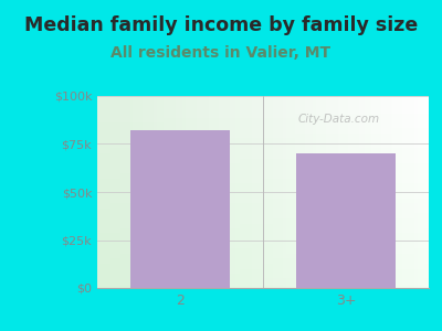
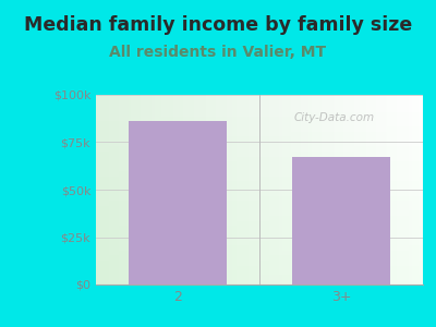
2: $82k -> $86k
3+: $70k -> $67k
